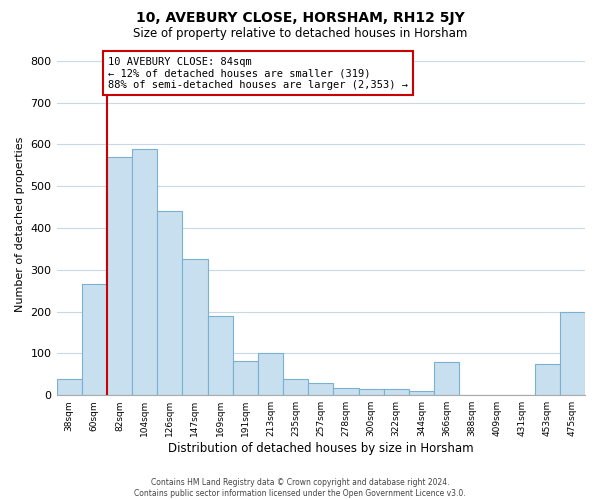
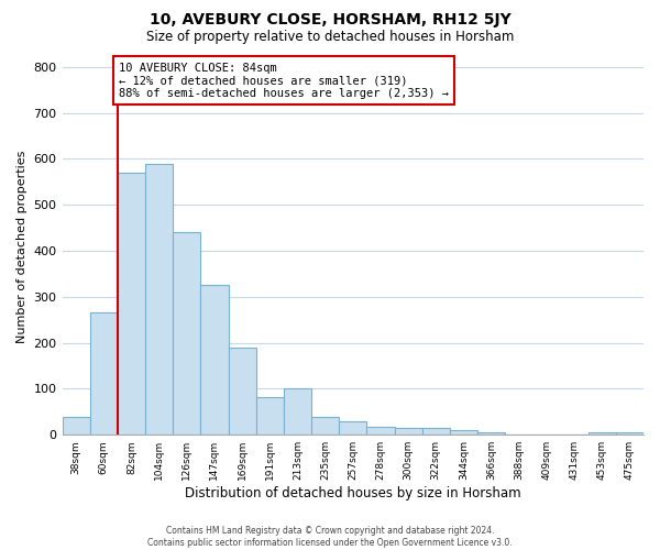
366sqm: 80 -> 5
453sqm: 75 -> 5
475sqm: 200 -> 5
